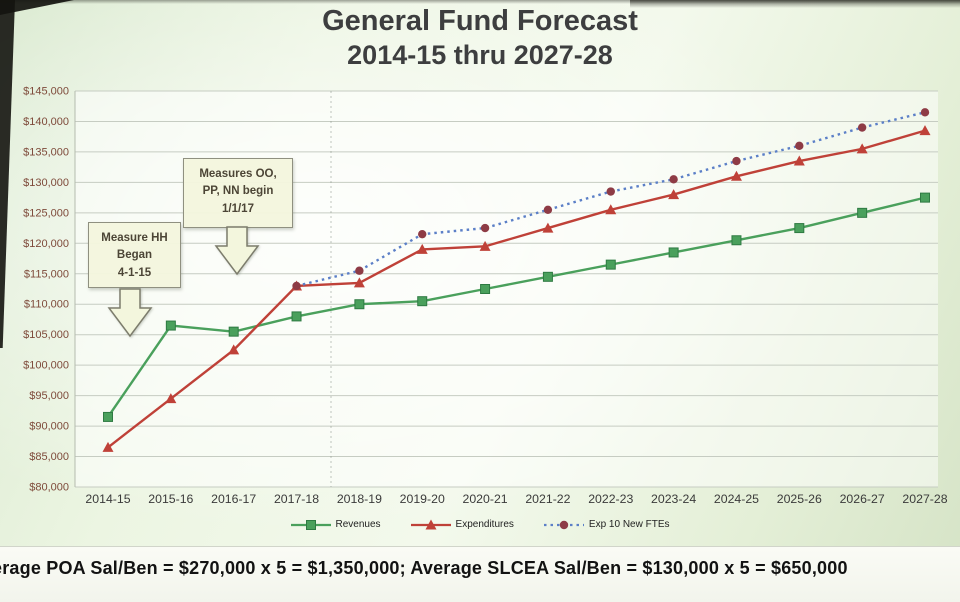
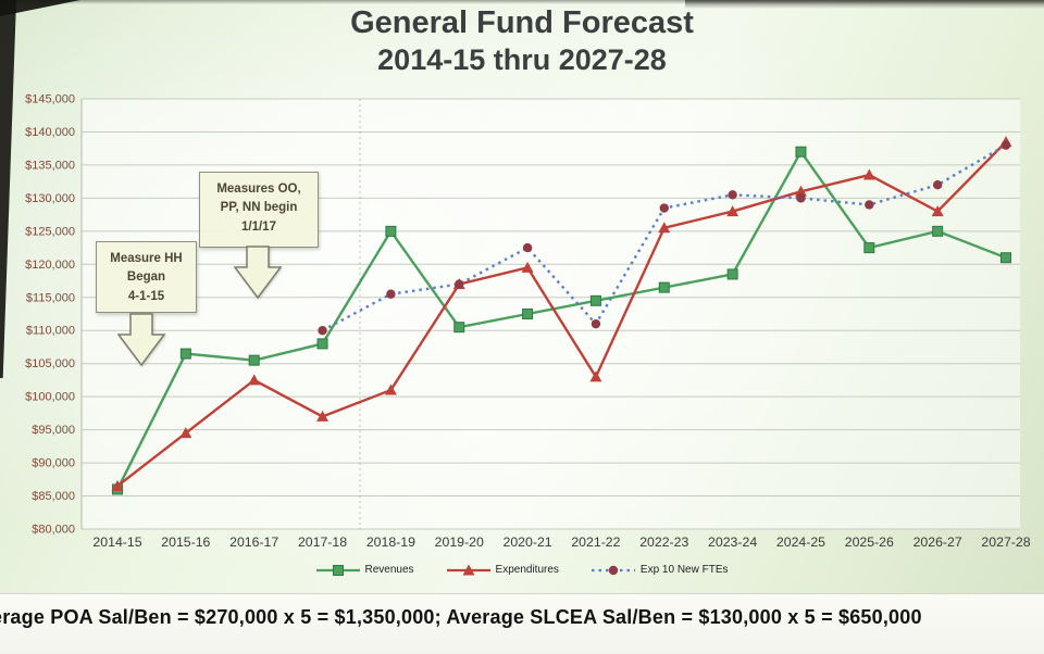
Revenues/2014-15: $92000 -> $86000
Expenditures/2017-18: $113000 -> $97000
Exp 10 New FTEs/2017-18: $113000 -> $110000
Revenues/2018-19: $110000 -> $125000
Expenditures/2018-19: $114000 -> $101000
Expenditures/2019-20: $119000 -> $117000
Exp 10 New FTEs/2019-20: $122000 -> $117000
Expenditures/2021-22: $122000 -> $103000
Exp 10 New FTEs/2021-22: $126000 -> $111000
Revenues/2024-25: $120000 -> $137000
Exp 10 New FTEs/2024-25: $134000 -> $130000
Exp 10 New FTEs/2025-26: $136000 -> $129000
Expenditures/2026-27: $136000 -> $128000
Exp 10 New FTEs/2026-27: $139000 -> $132000
Revenues/2027-28: $128000 -> $121000
Exp 10 New FTEs/2027-28: $142000 -> $138000
